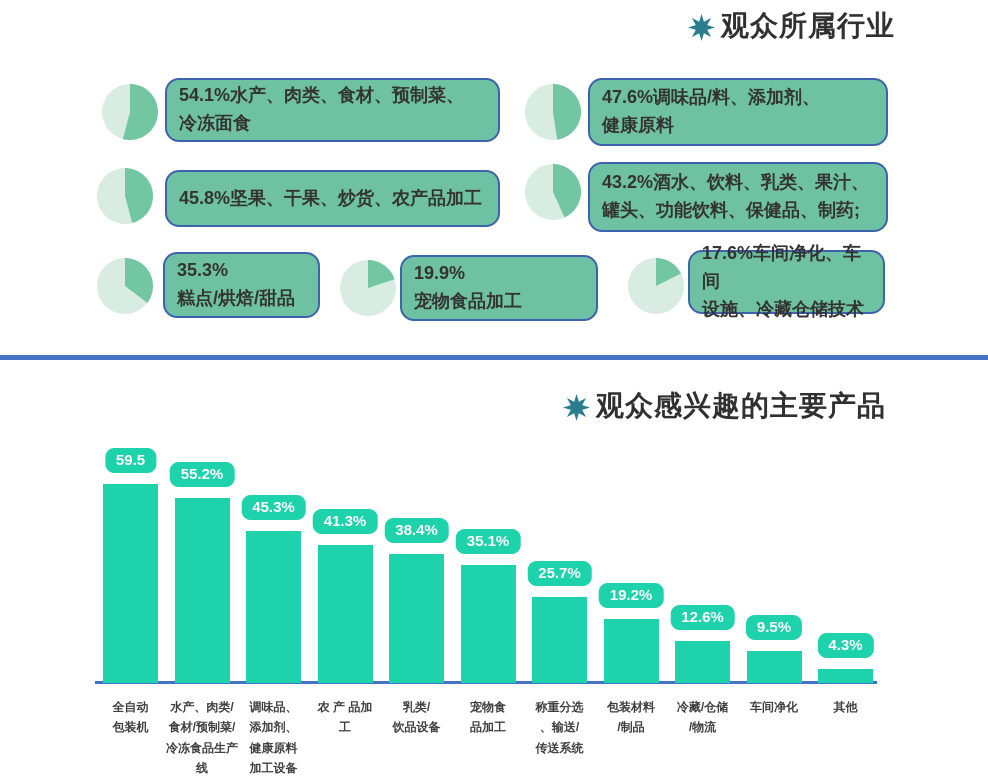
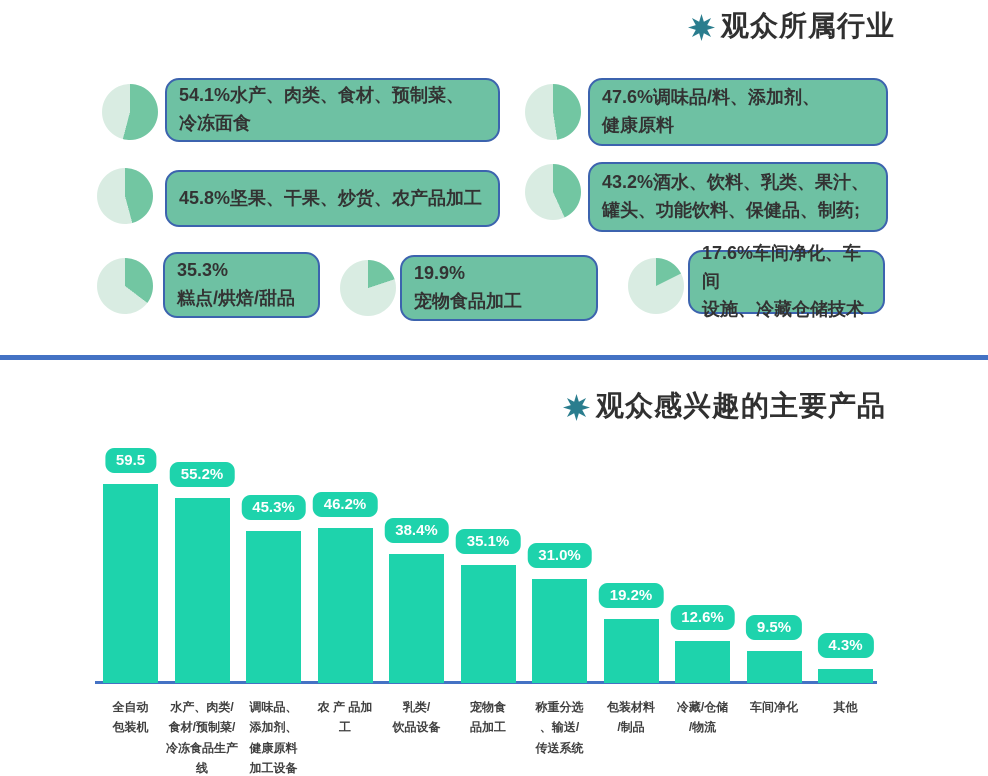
观众感兴趣的主要产品/农 产 品加工: 41.3% -> 46.2%
观众感兴趣的主要产品/称重分选、输送/传送系统: 25.7% -> 31.0%
